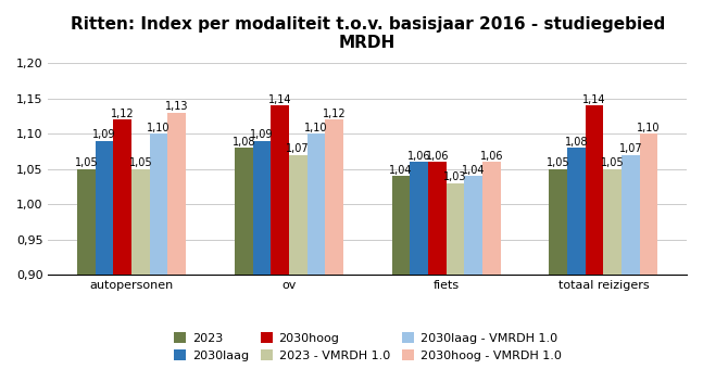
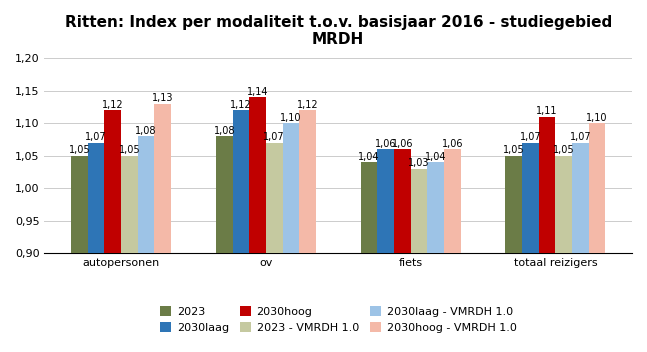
2030laag/autopersonen: 1,09 -> 1,07
2030laag - VMRDH 1.0/autopersonen: 1,10 -> 1,08
2030laag/ov: 1,09 -> 1,12
2030laag/totaal reizigers: 1,08 -> 1,07
2030hoog/totaal reizigers: 1,14 -> 1,11
